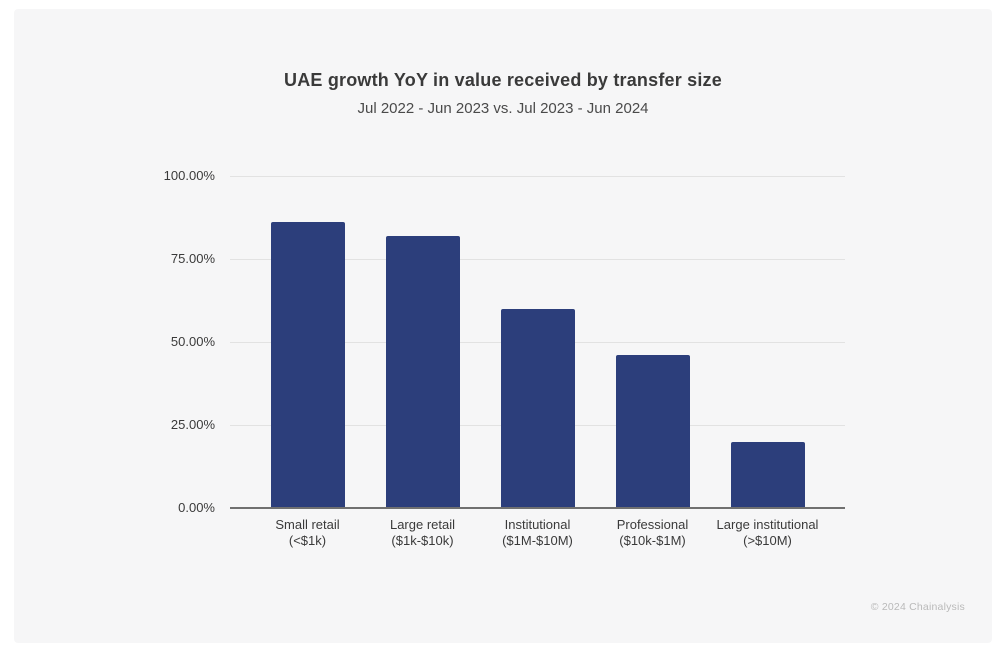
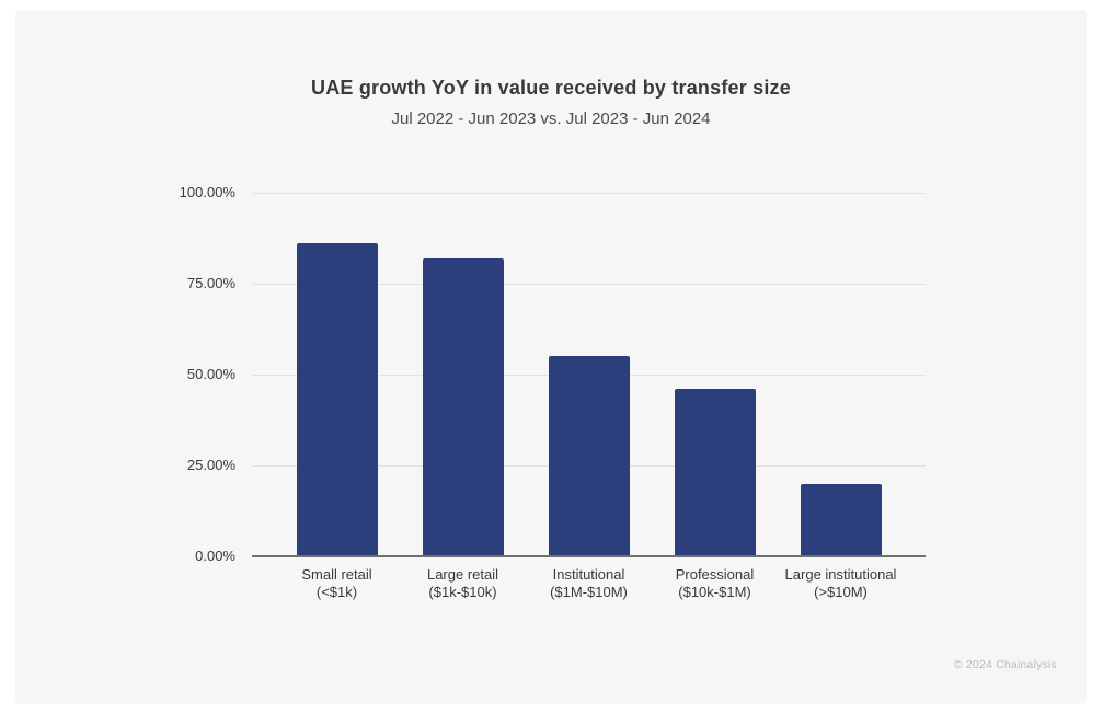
Institutional ($1M-$10M): 60% -> 55%
